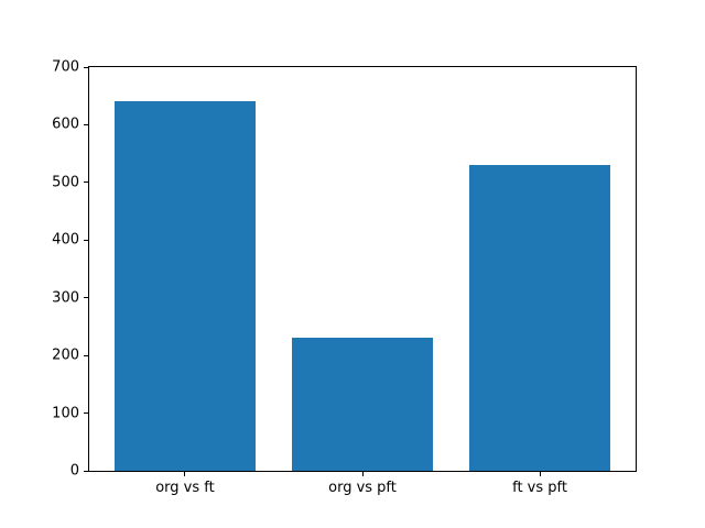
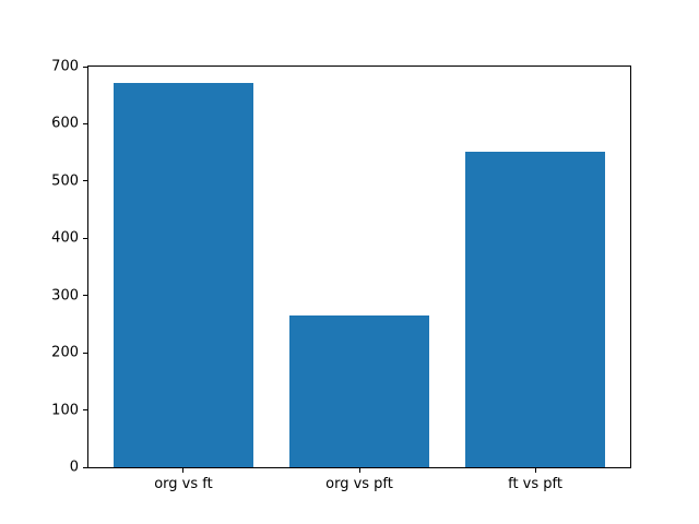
org vs ft: 640 -> 670
org vs pft: 230 -> 260
ft vs pft: 530 -> 550
